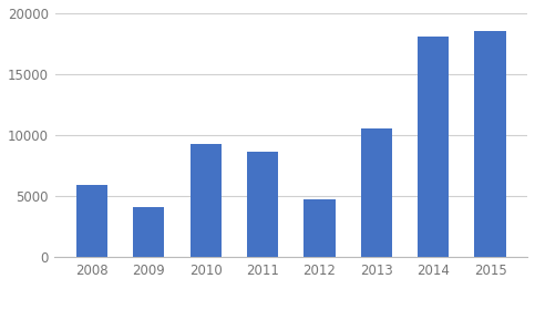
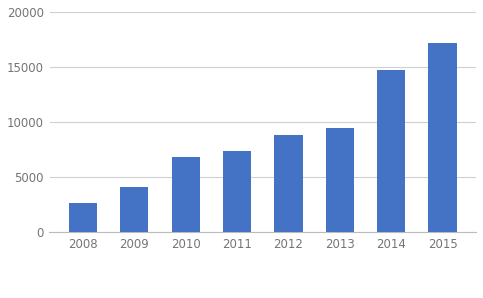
2008: 5900 -> 2700
2010: 9300 -> 6800
2011: 8700 -> 7400
2012: 4800 -> 8800
2013: 10600 -> 9500
2014: 18100 -> 14700
2015: 18500 -> 17200
